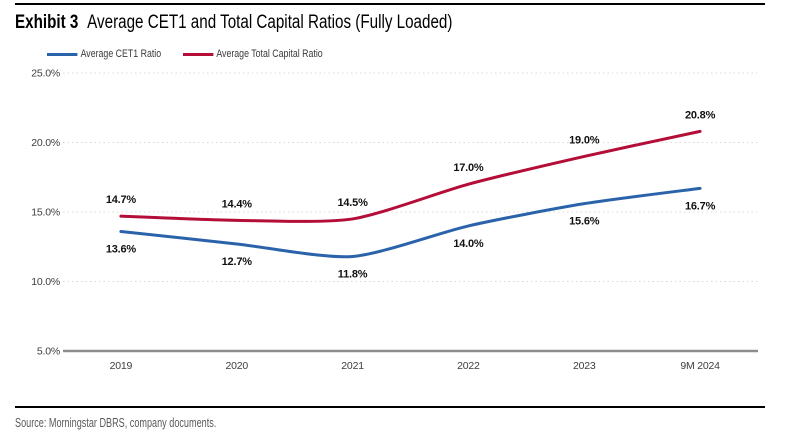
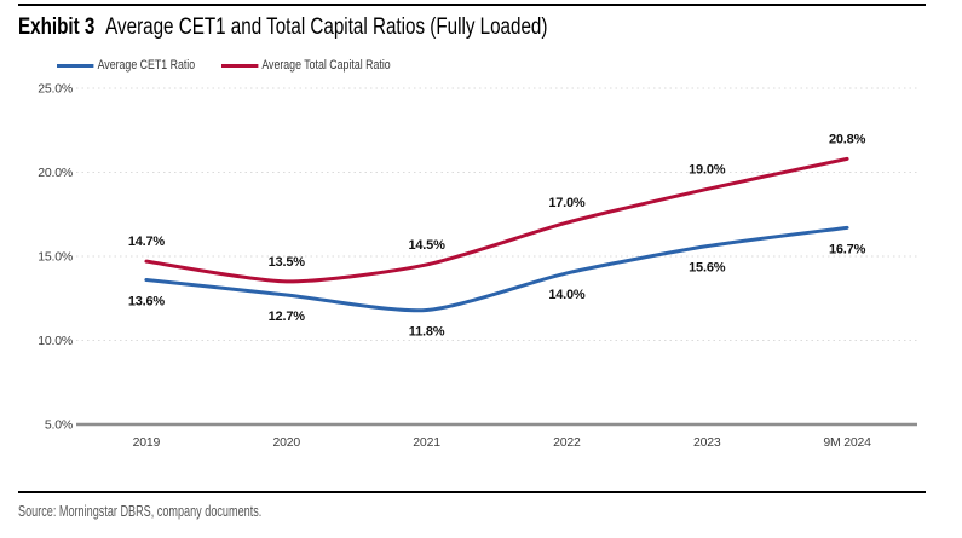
Average Total Capital Ratio/2020: 14.4% -> 13.5%
